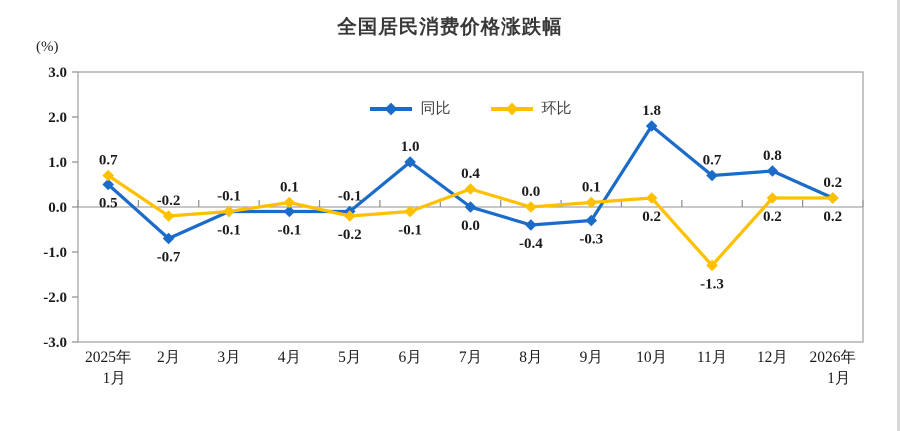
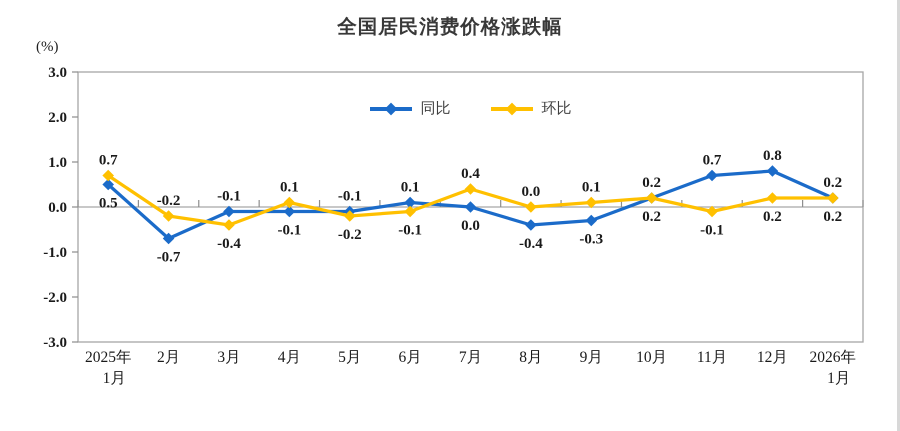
环比/3月: -0.1 -> -0.4
同比/6月: 1.0 -> 0.1
同比/10月: 1.8 -> 0.2
环比/11月: -1.3 -> -0.1
